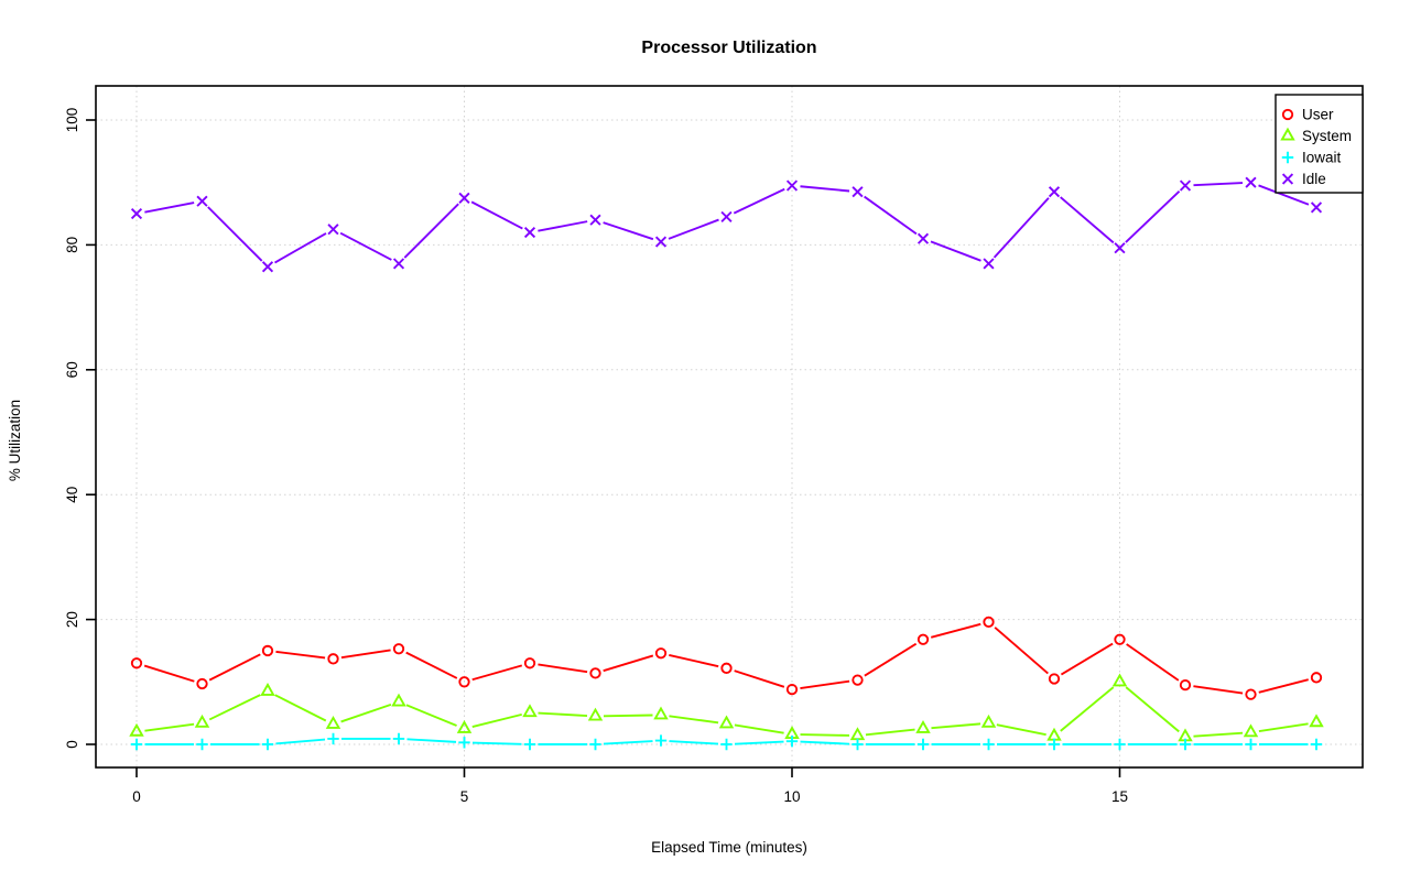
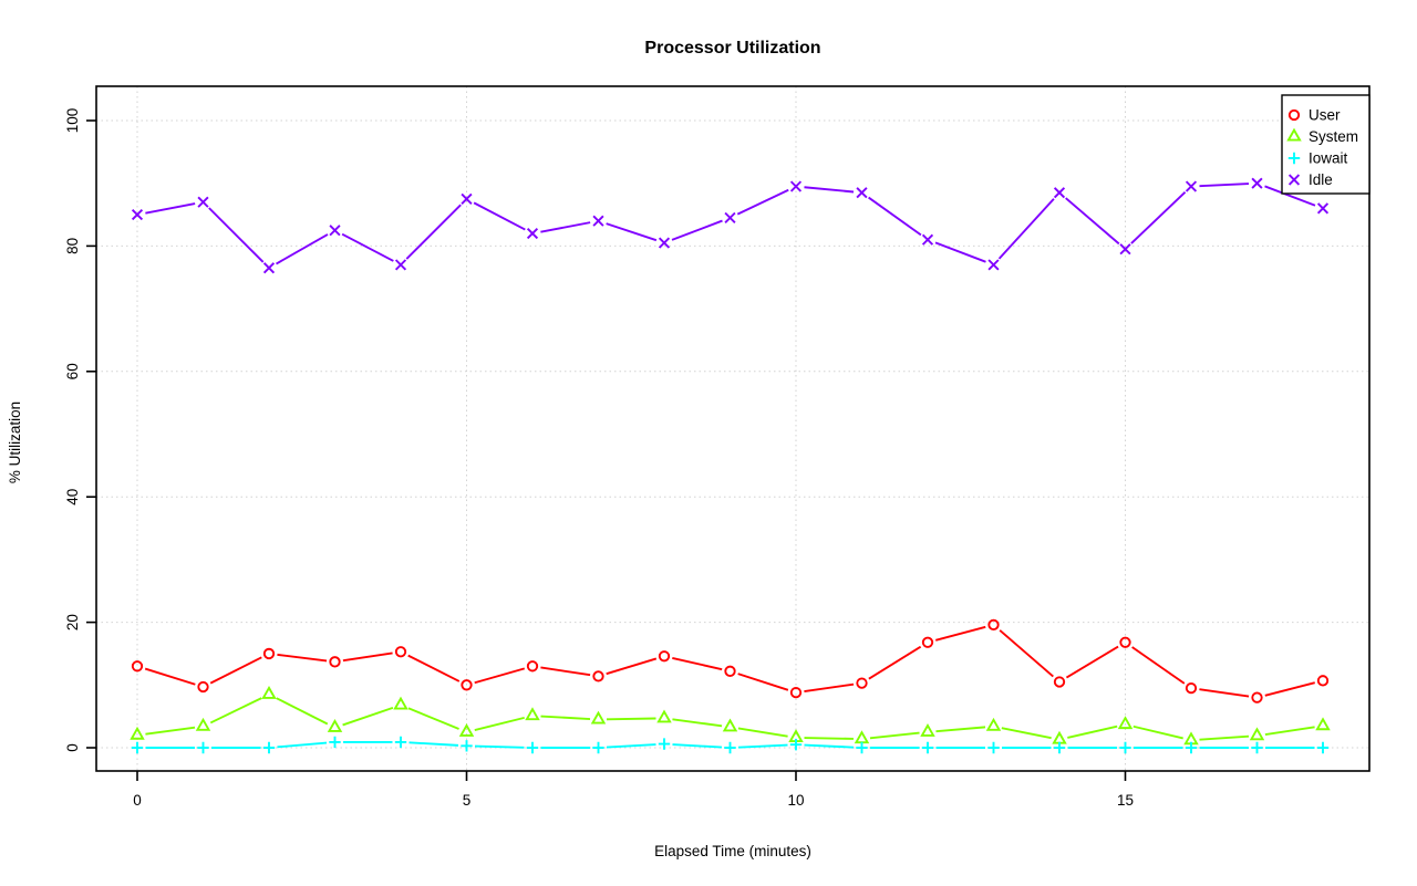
System/15: 10 -> 4
